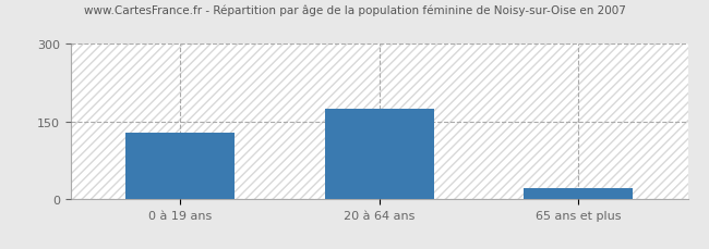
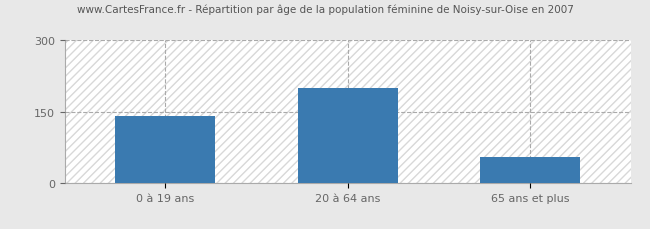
0 à 19 ans: 128 -> 140
20 à 64 ans: 175 -> 200
65 ans et plus: 20 -> 55
